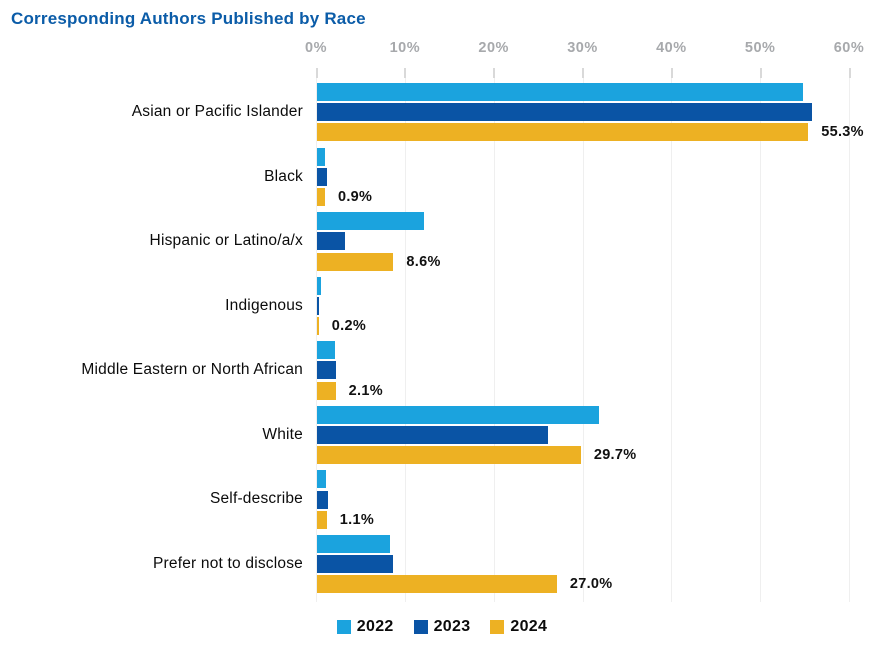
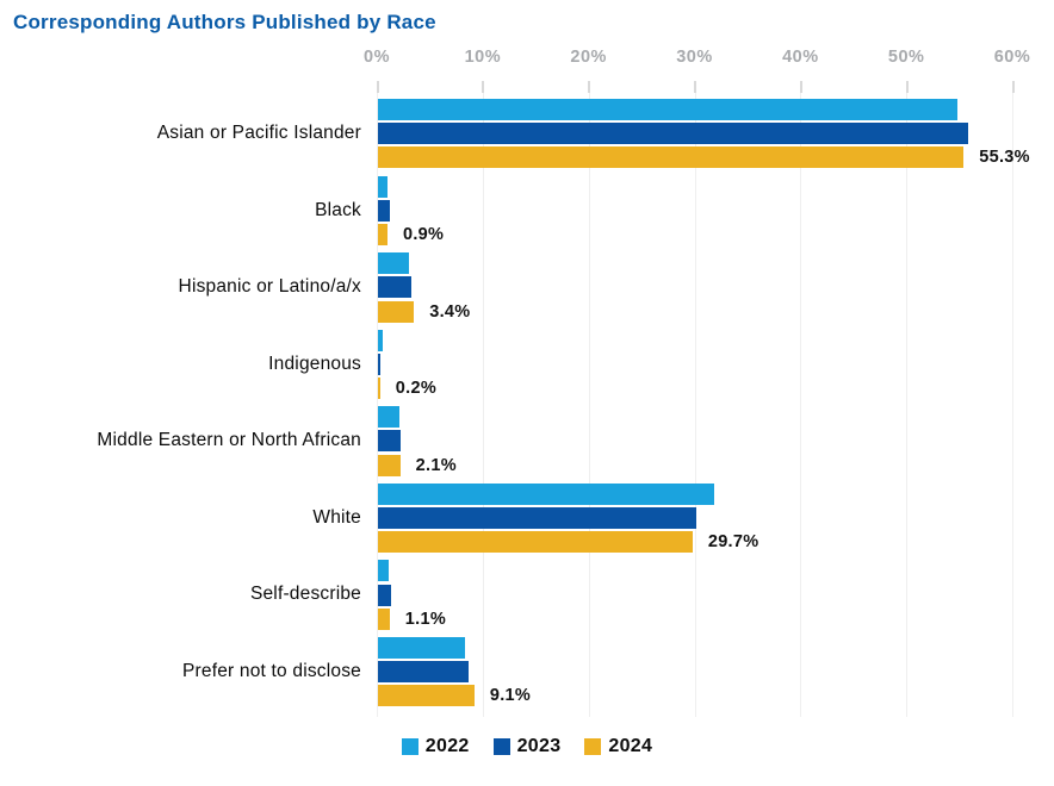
2022/Hispanic or Latino/a/x: 12% -> 3%
2024/Hispanic or Latino/a/x: 8.6% -> 3.4%
2023/White: 26% -> 30%
2024/Prefer not to disclose: 27.0% -> 9.1%
